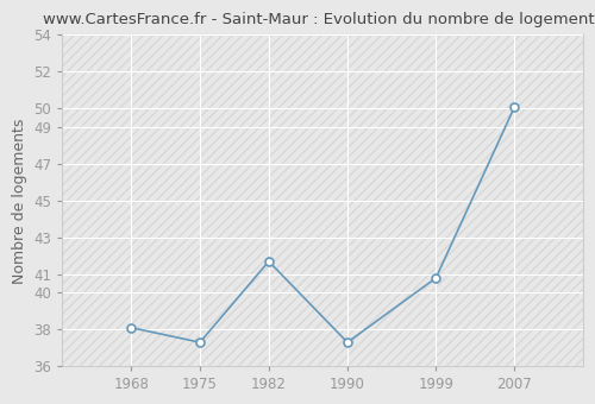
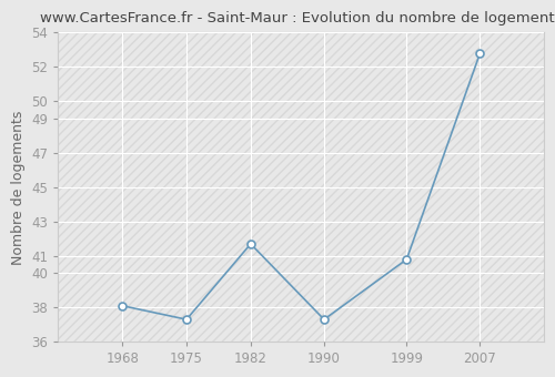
2007: 50.1 -> 52.8
